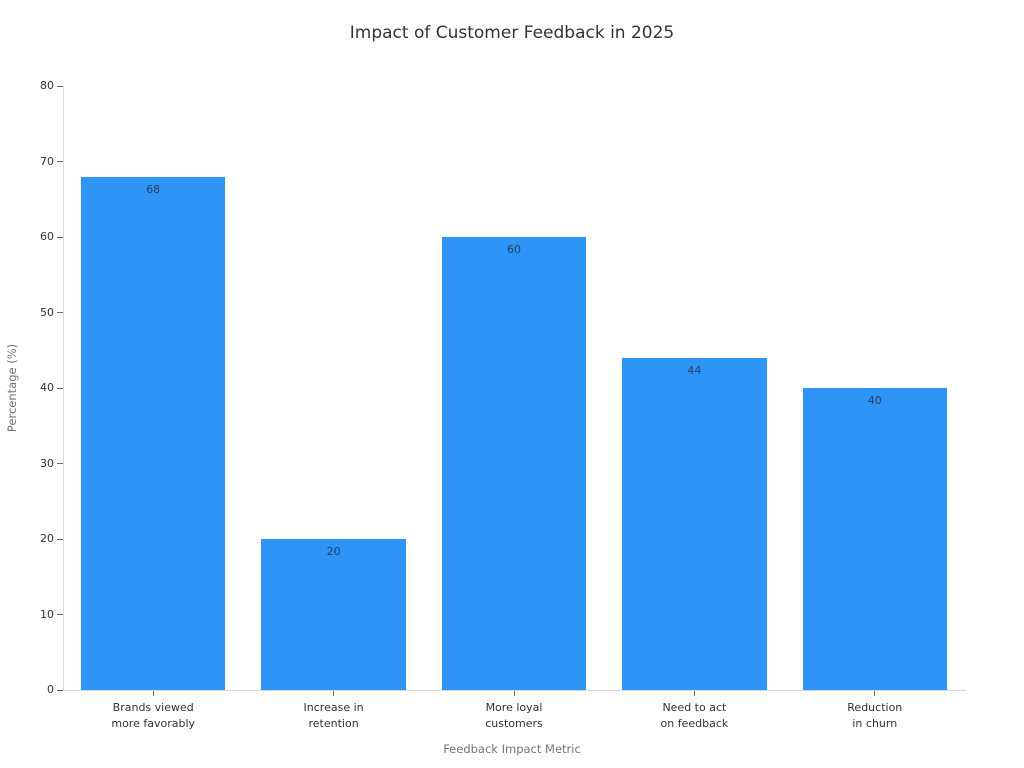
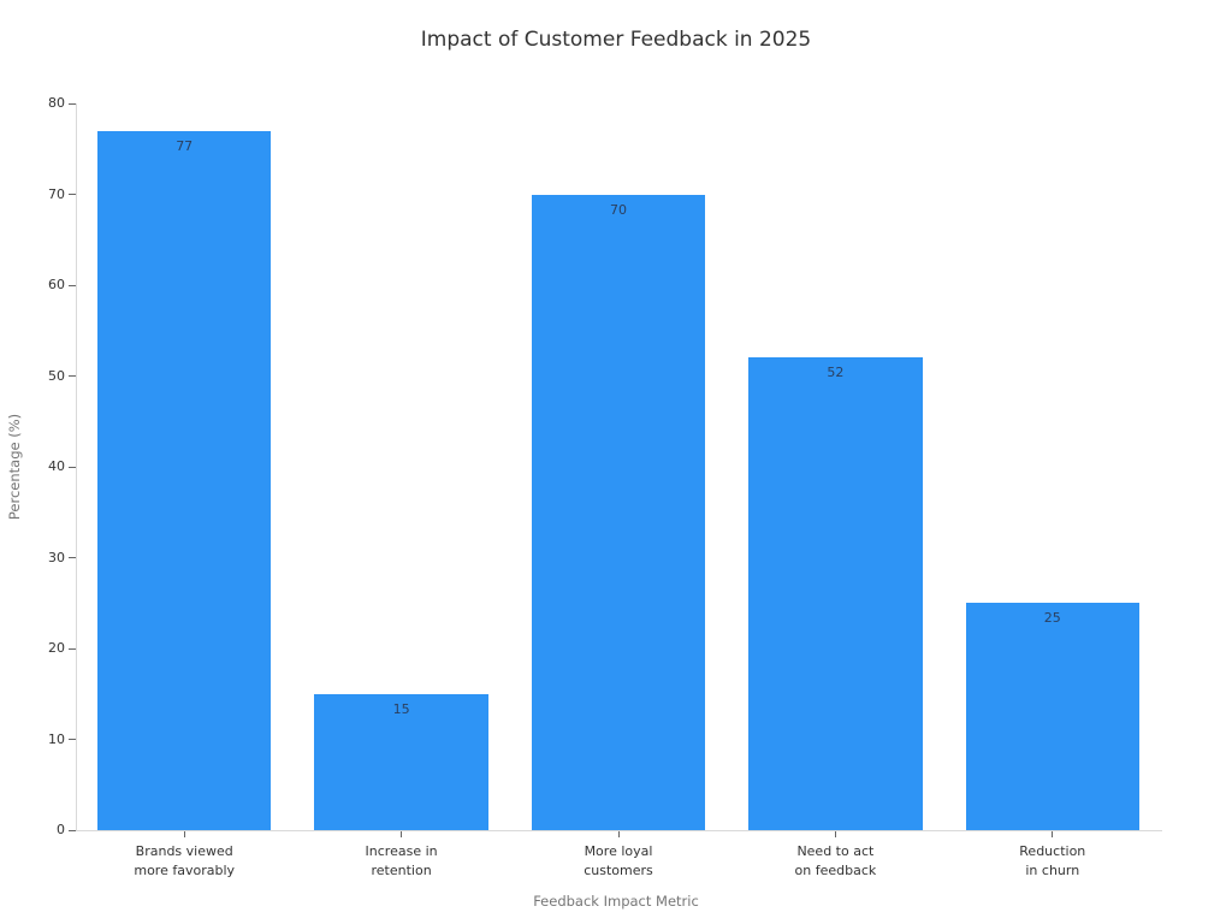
Brands viewed more favorably: 68 -> 77
Increase in retention: 20 -> 15
More loyal customers: 60 -> 70
Need to act on feedback: 44 -> 52
Reduction in churn: 40 -> 25
